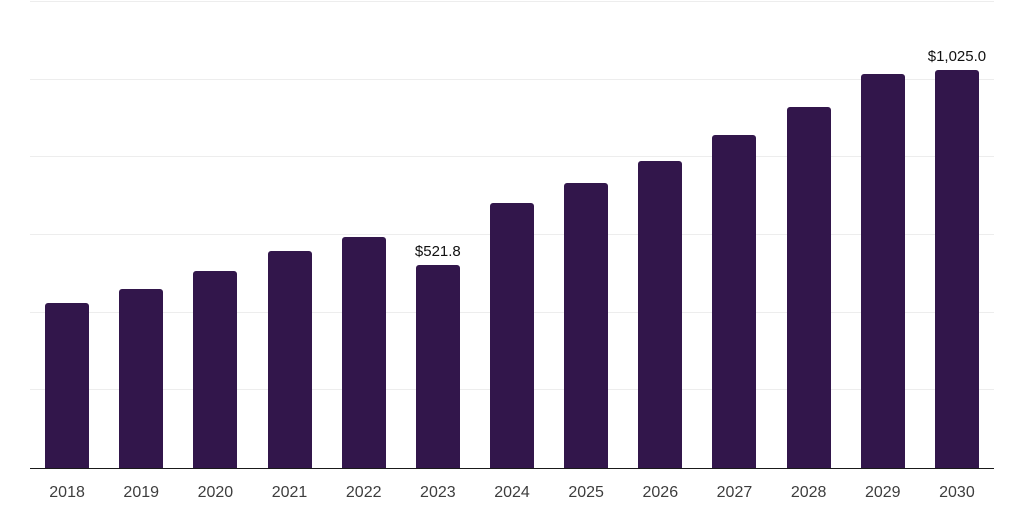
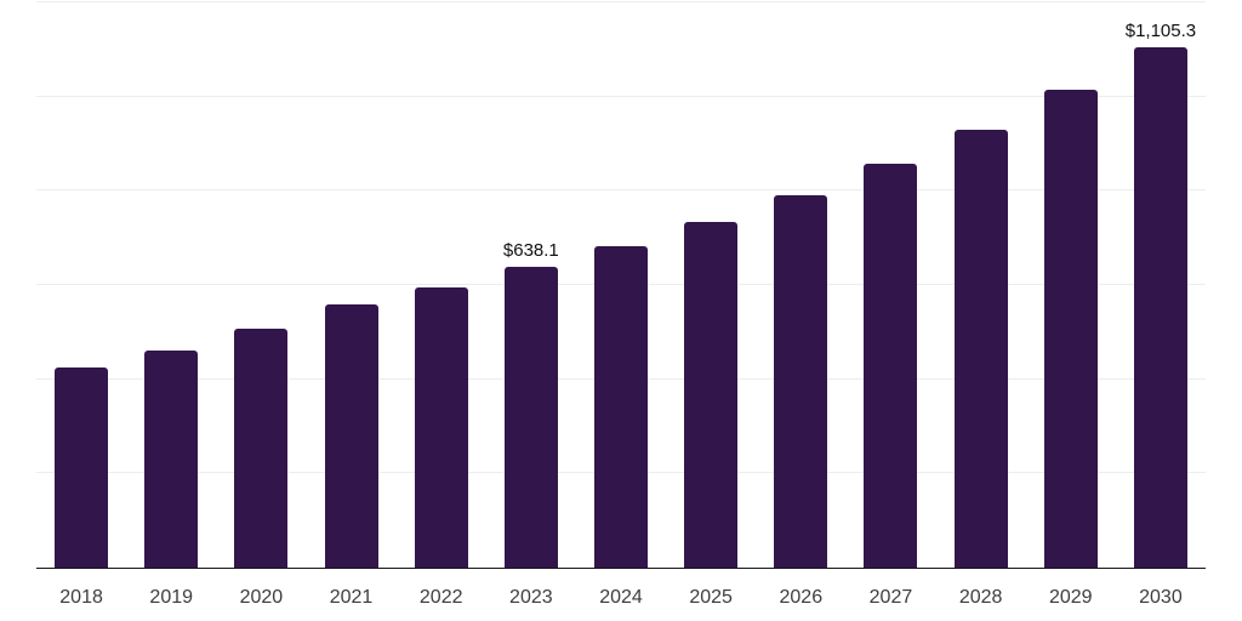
2023: $521.8 -> $638.1
2030: $1,025.0 -> $1,105.3
